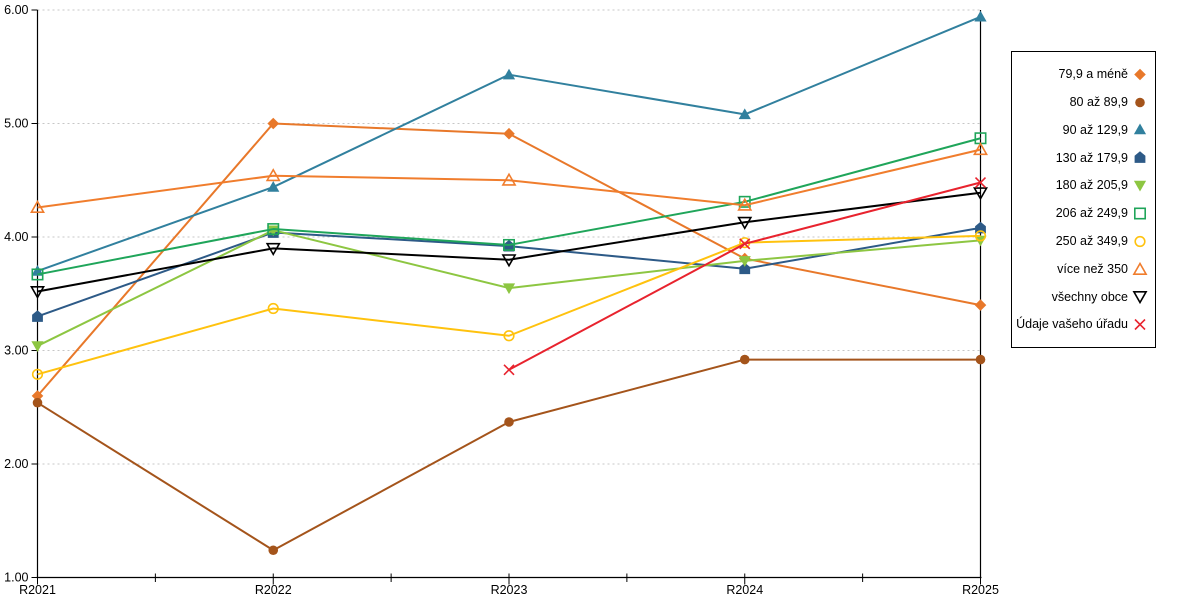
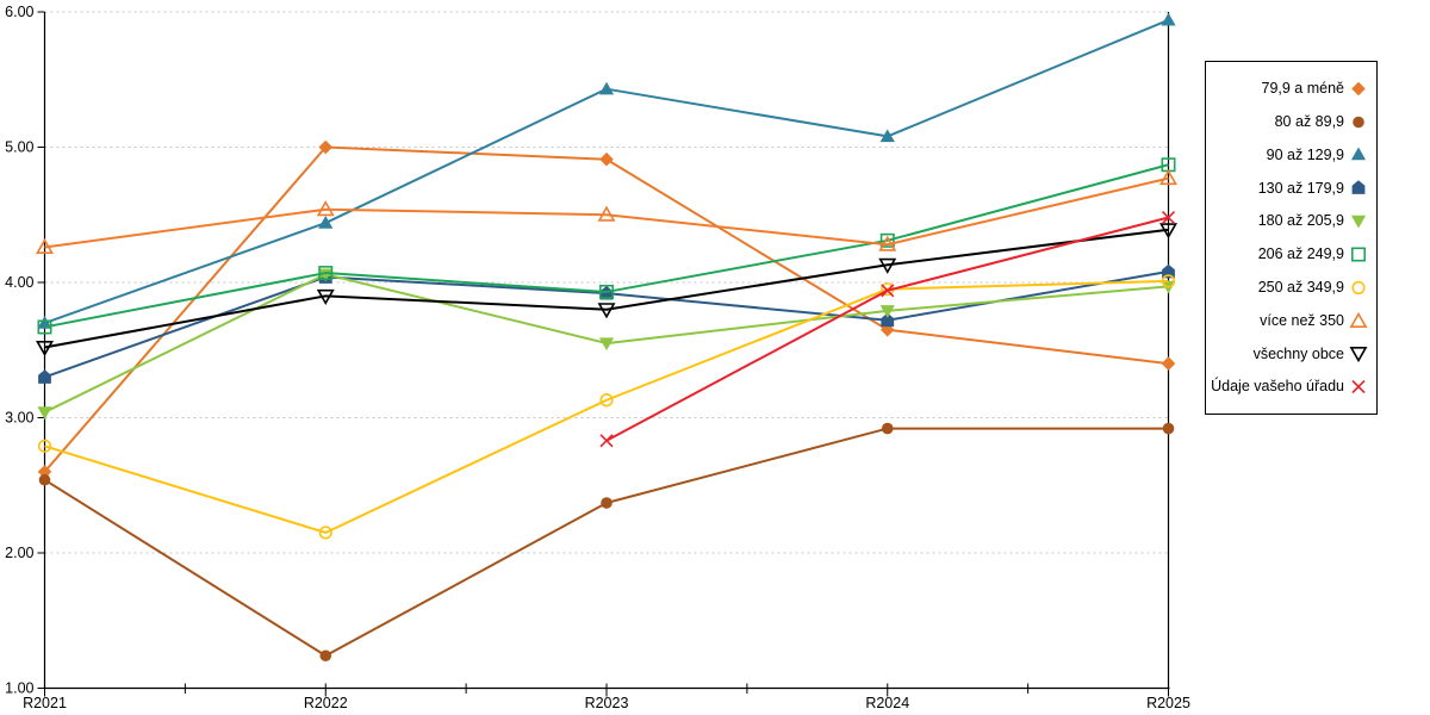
250 až 349,9/R2022: 3.37 -> 2.15
79,9 a méně/R2024: 3.81 -> 3.65
